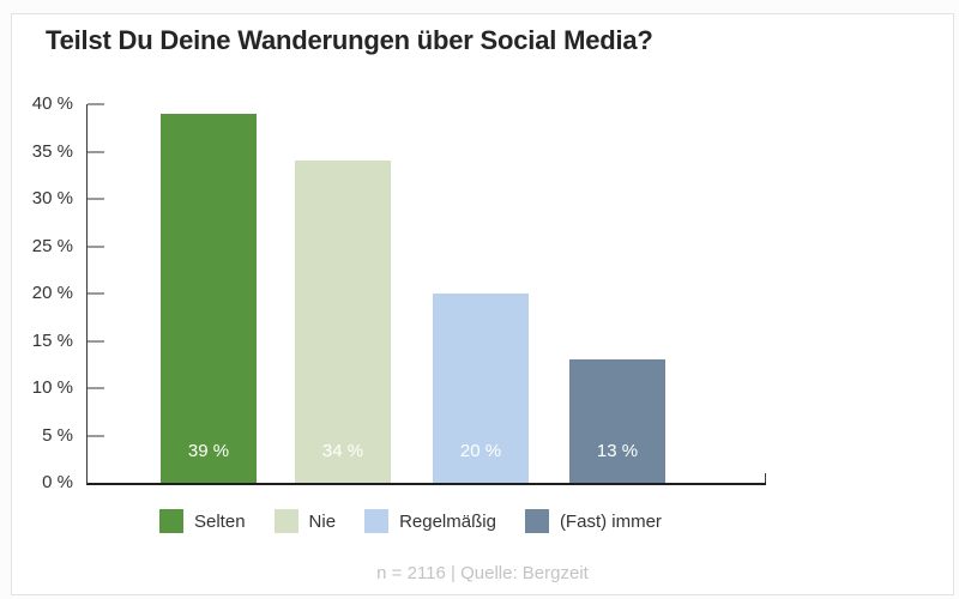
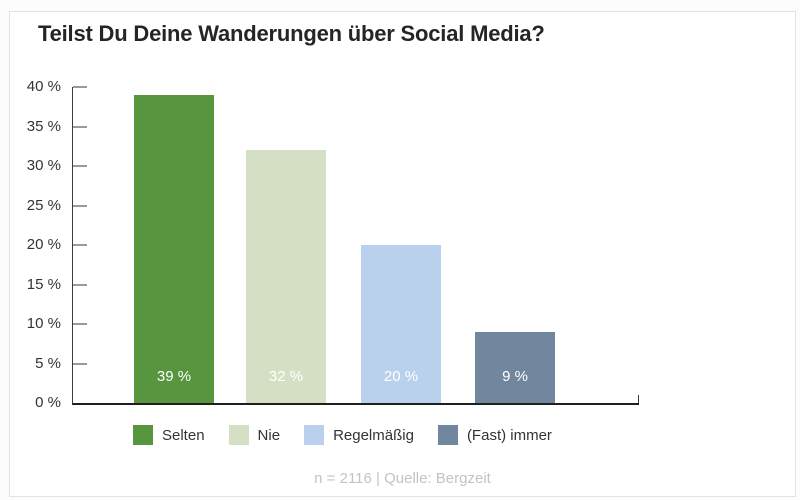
Nie: 34 -> 32
(Fast) immer: 13 -> 9
